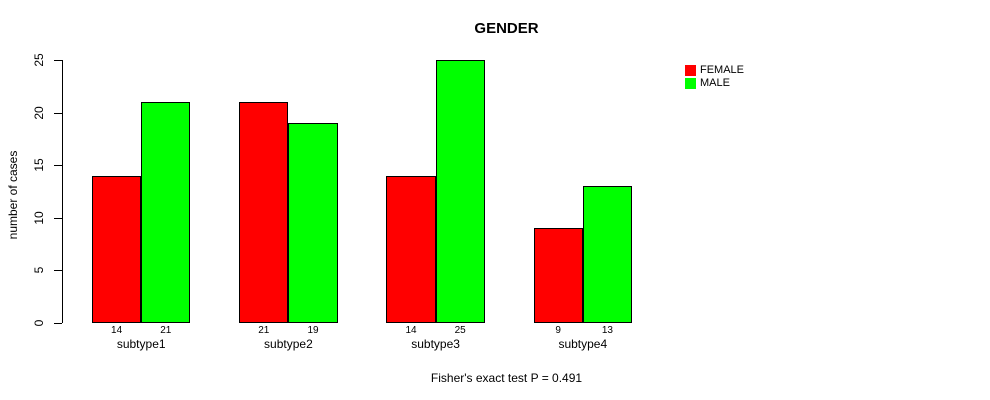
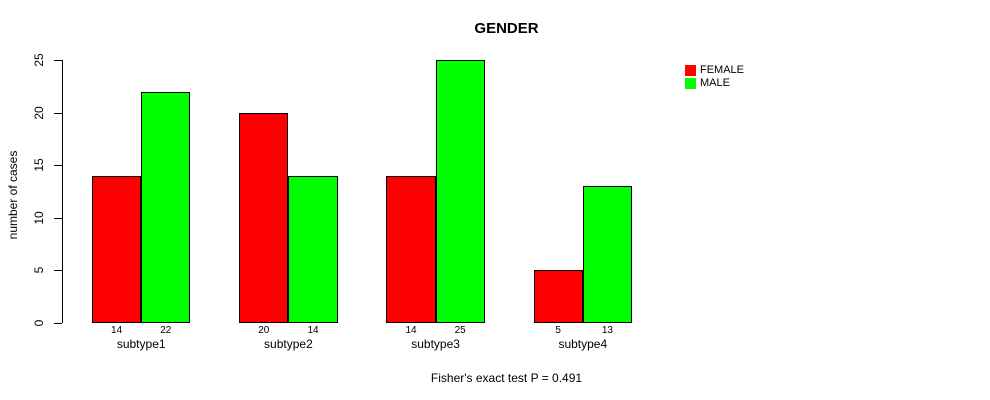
MALE/subtype1: 21 -> 22
FEMALE/subtype2: 21 -> 20
MALE/subtype2: 19 -> 14
FEMALE/subtype4: 9 -> 5
